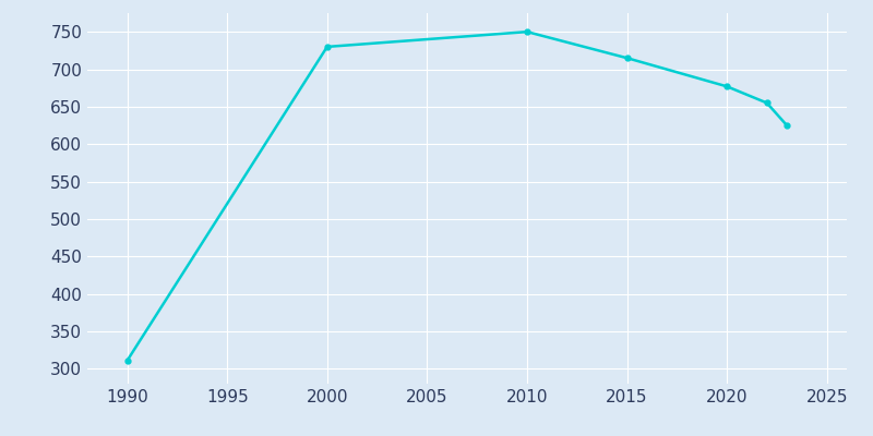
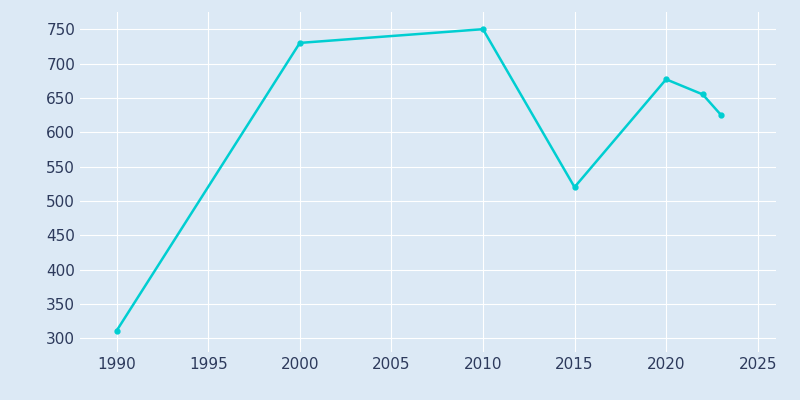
2015: 715 -> 520
